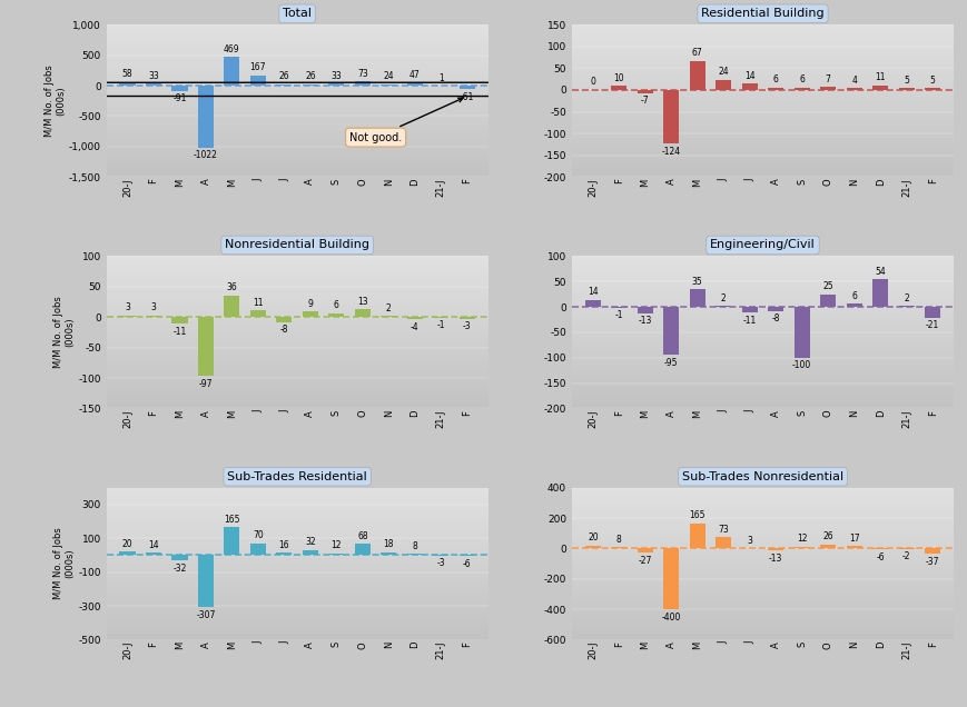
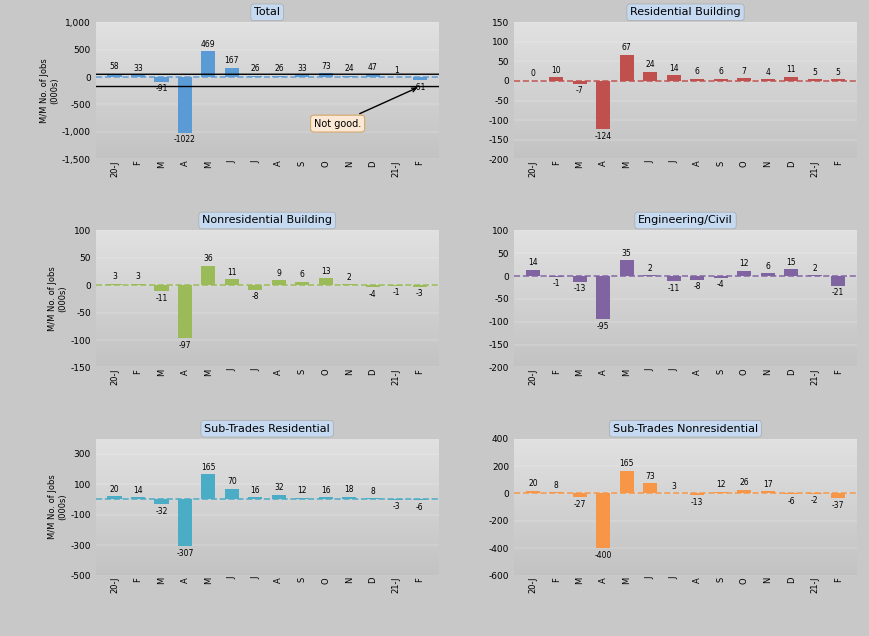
Engineering/Civil/S: -100 -> -4
Engineering/Civil/O: 25 -> 12
Engineering/Civil/D: 54 -> 15
Sub-Trades Residential/O: 68 -> 16
